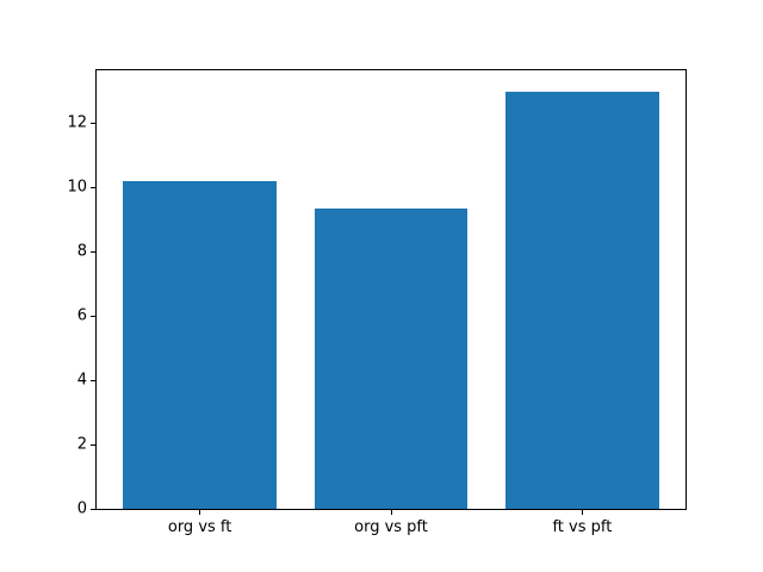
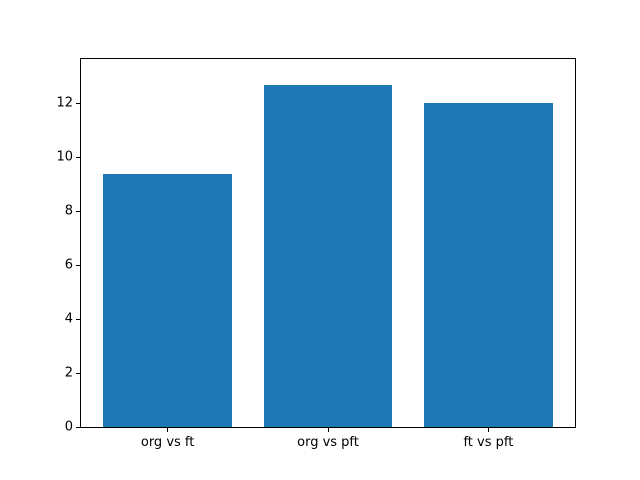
org vs ft: 10.2 -> 9.4
org vs pft: 9.3 -> 12.7
ft vs pft: 13.0 -> 12.0
